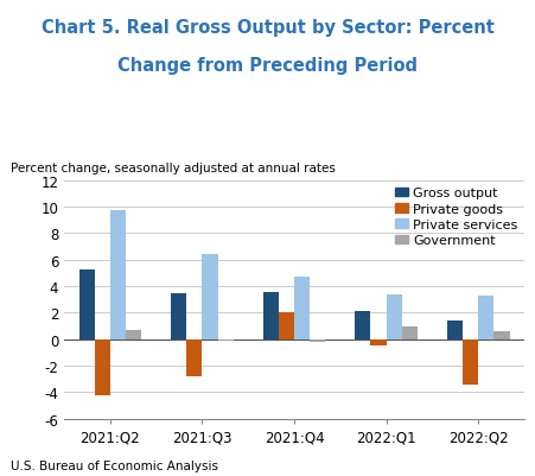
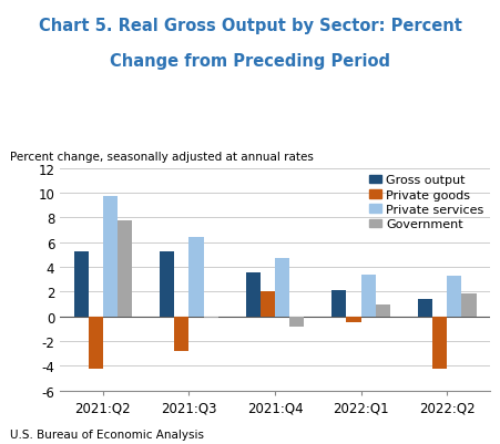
Government/2021:Q2: 0.7 -> 7.8
Gross output/2021:Q3: 3.5 -> 5.3
Government/2021:Q4: -0.2 -> -0.8
Private goods/2022:Q2: -3.4 -> -4.2
Government/2022:Q2: 0.6 -> 1.9
